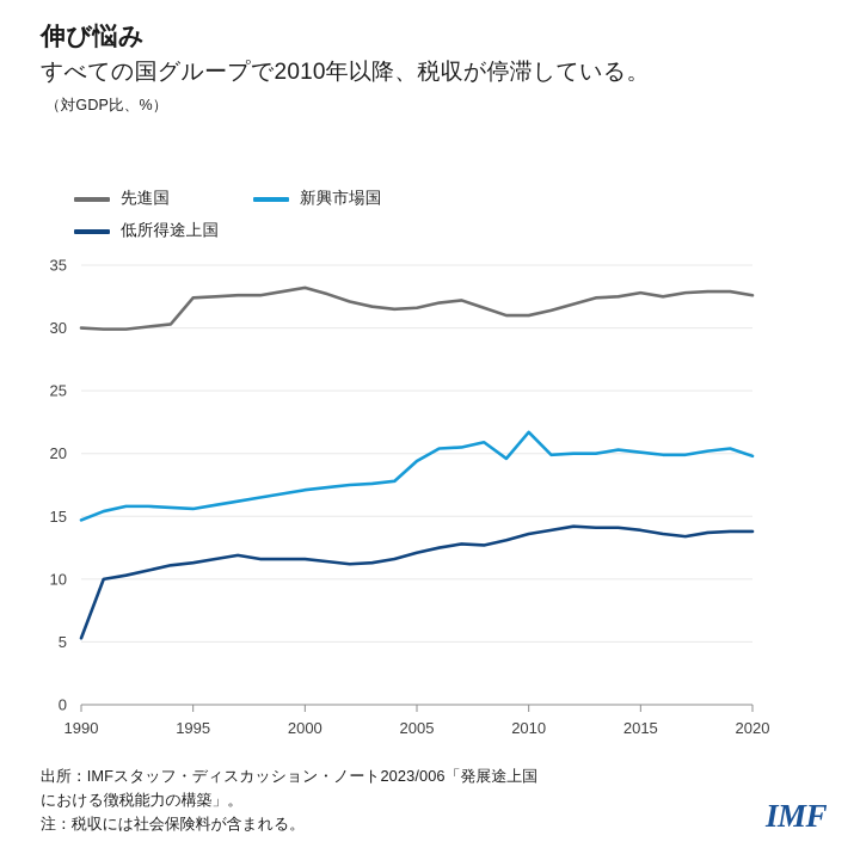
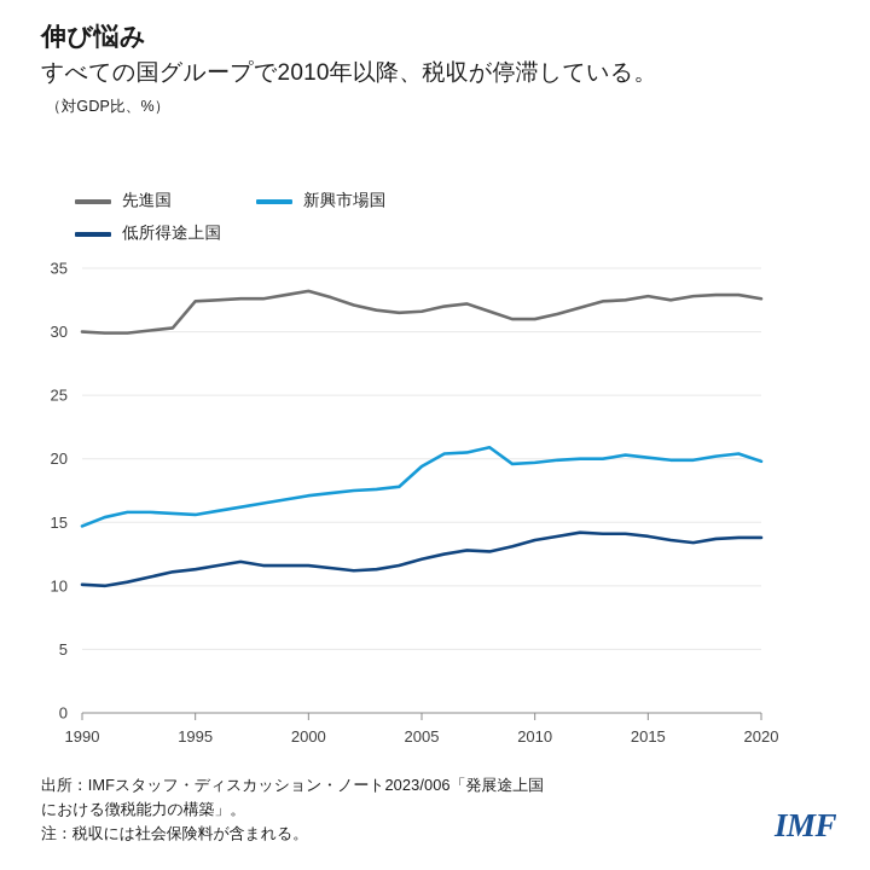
低所得途上国/1990: 5.3 -> 10.1
新興市場国/2010: 21.7 -> 19.7
